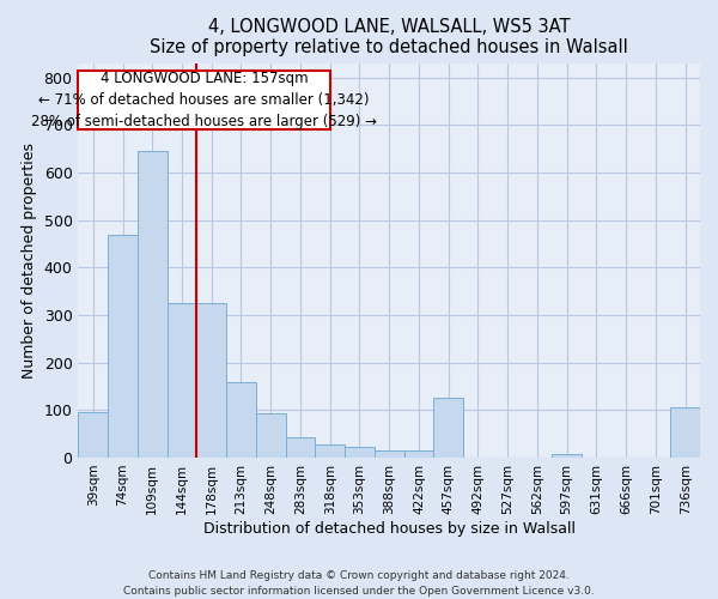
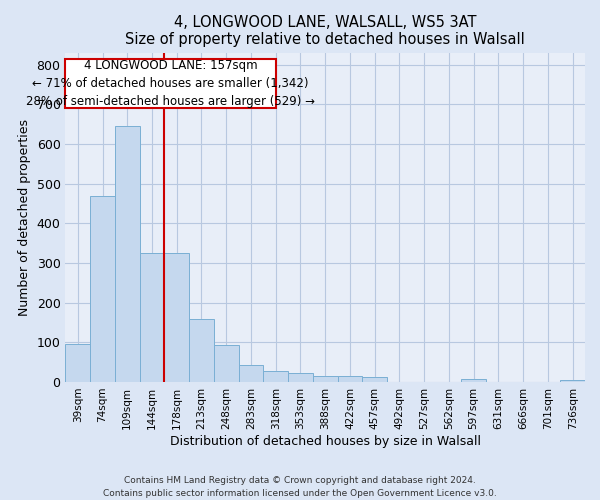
457sqm: 125 -> 13
736sqm: 105 -> 5
